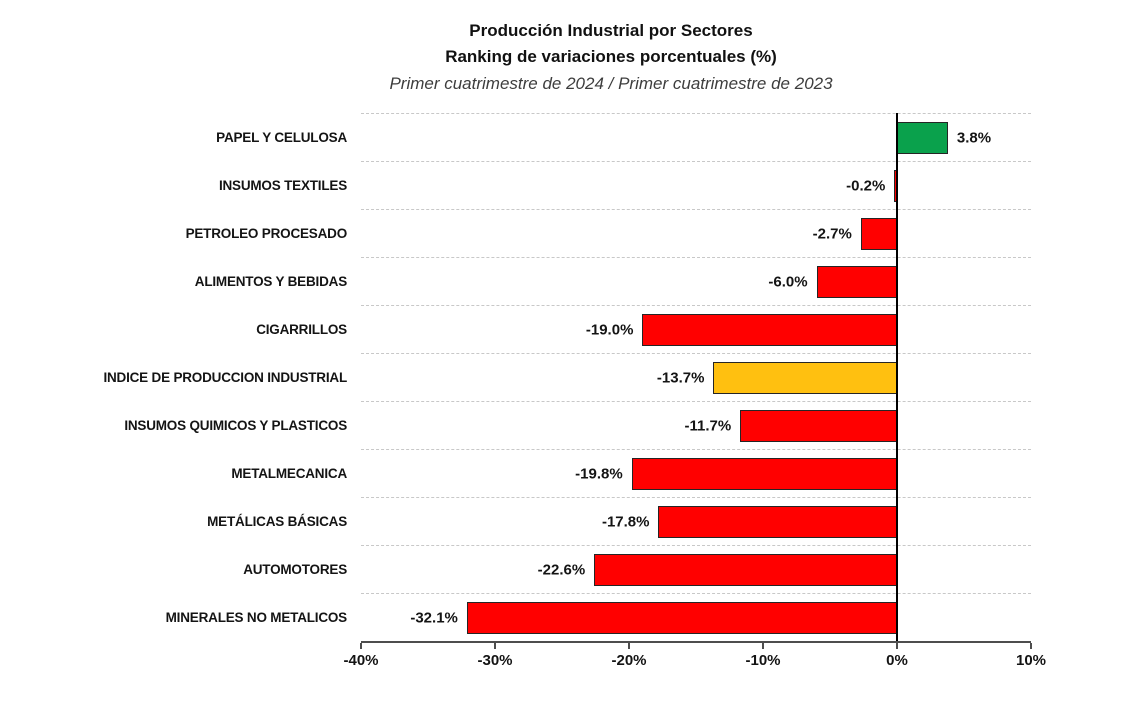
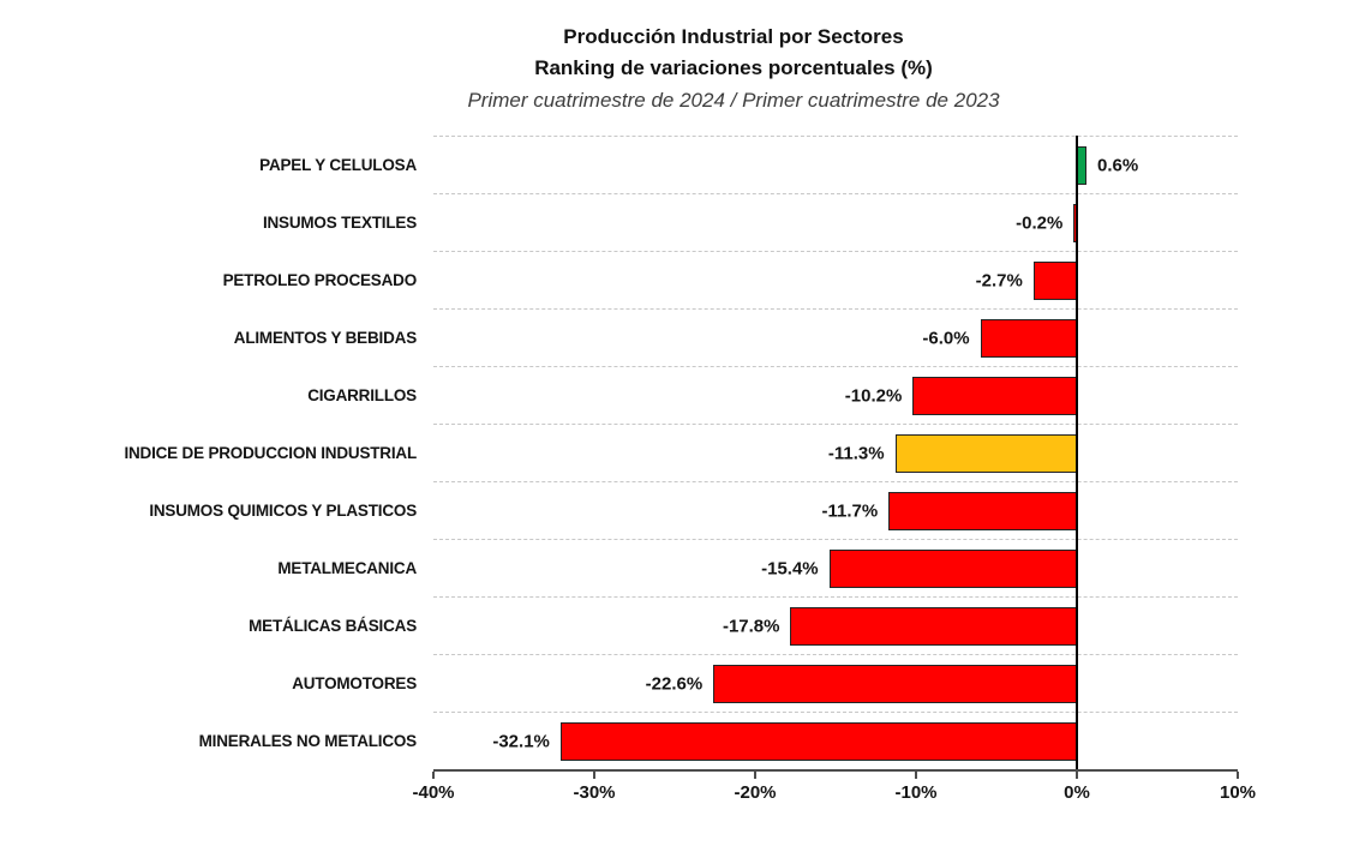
PAPEL Y CELULOSA: 3.8% -> 0.6%
CIGARRILLOS: -19.0% -> -10.2%
INDICE DE PRODUCCION INDUSTRIAL: -13.7% -> -11.3%
METALMECANICA: -19.8% -> -15.4%
